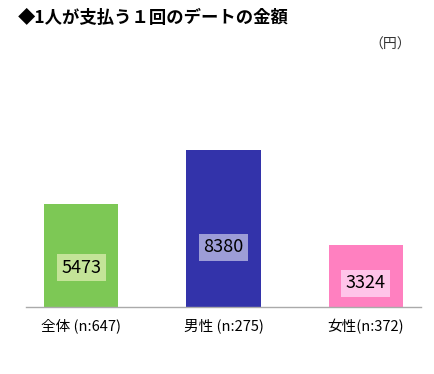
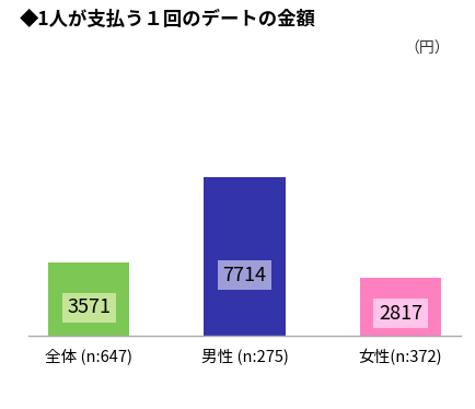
全体 (n:647): 5473 -> 3571
男性 (n:275): 8380 -> 7714
女性(n:372): 3324 -> 2817
